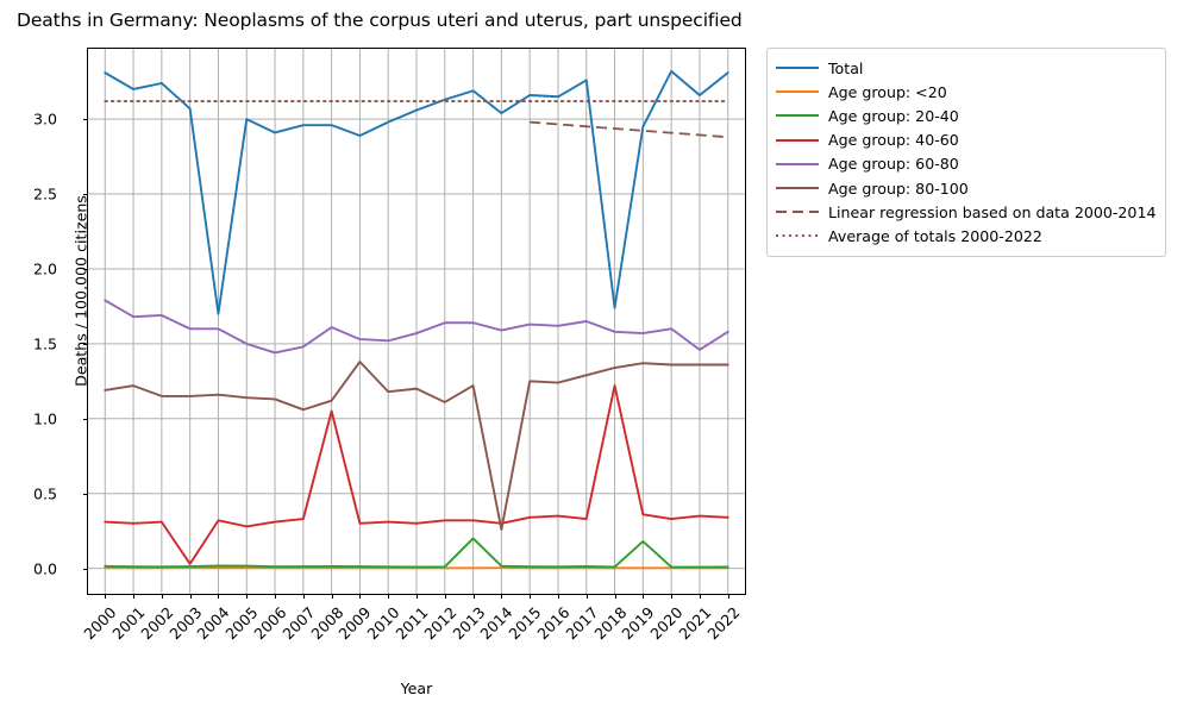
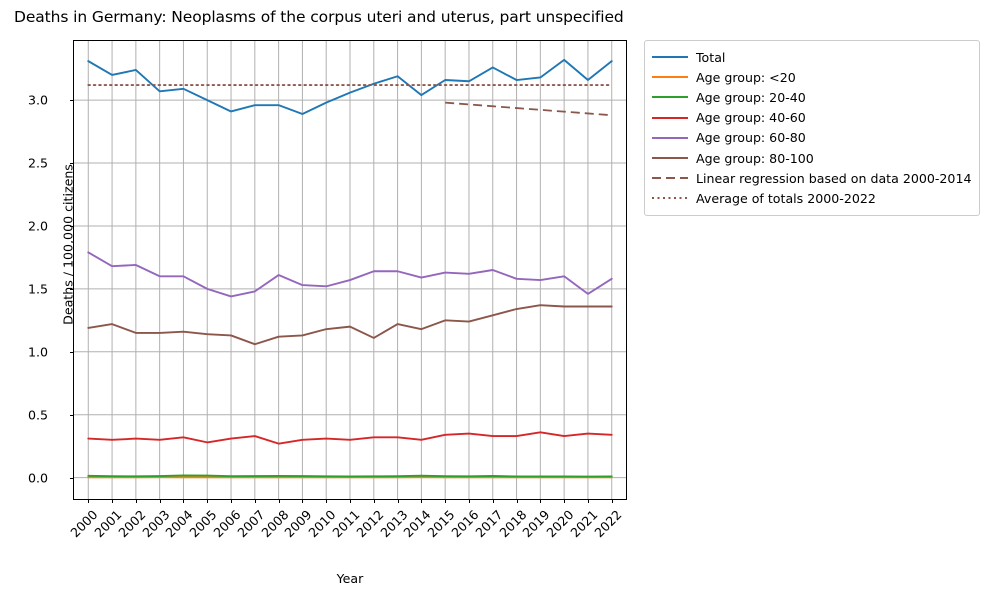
Age group: 40-60/2003: 0.03 -> 0.30
Total/2004: 1.70 -> 3.09
Age group: 40-60/2008: 1.05 -> 0.27
Age group: 80-100/2009: 1.38 -> 1.13
Age group: 20-40/2013: 0.20 -> 0.01
Age group: 80-100/2014: 0.26 -> 1.18
Total/2018: 1.74 -> 3.16
Age group: 40-60/2018: 1.22 -> 0.33
Total/2019: 2.95 -> 3.18
Age group: 20-40/2019: 0.18 -> 0.01
